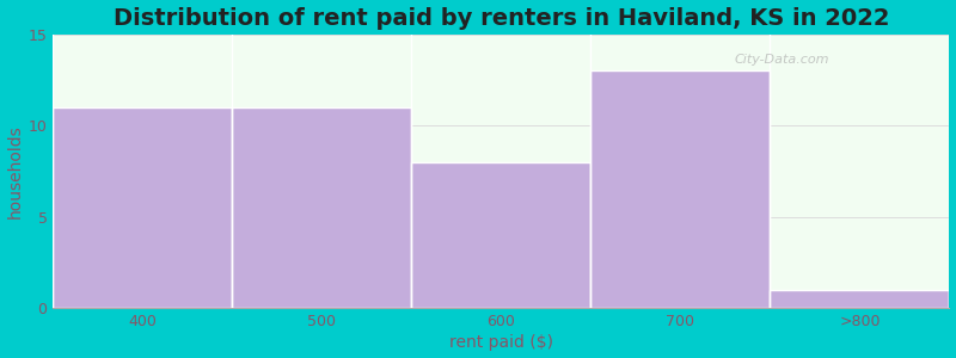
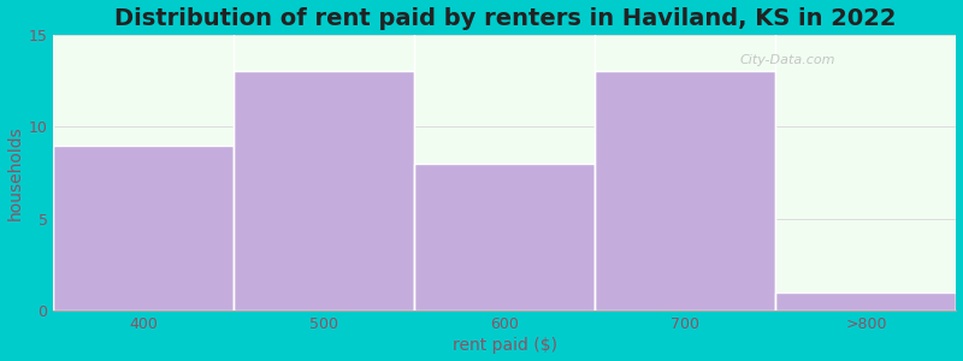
400: 11 -> 9
500: 11 -> 13
